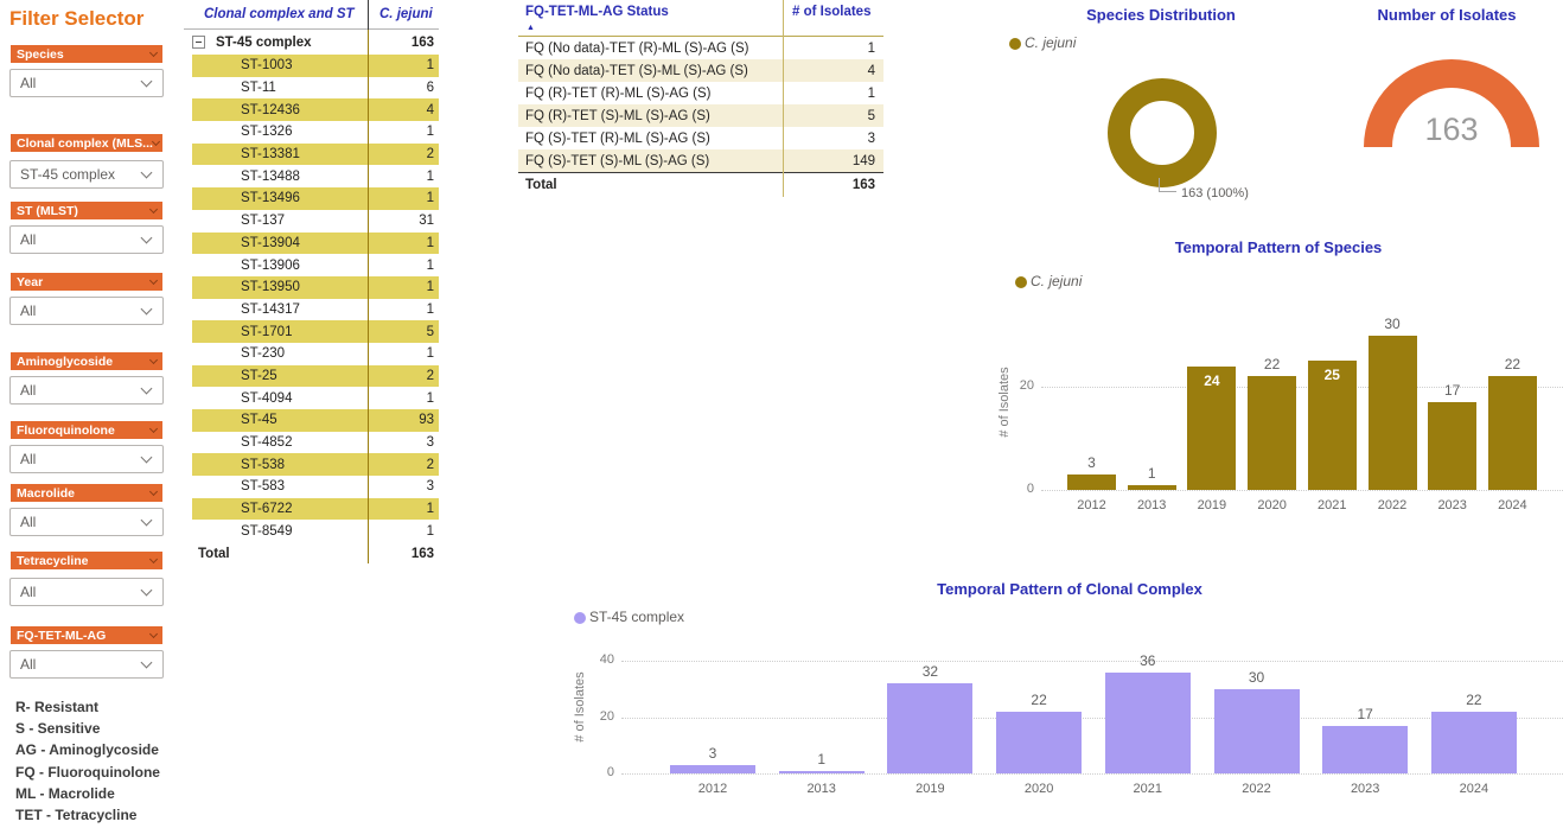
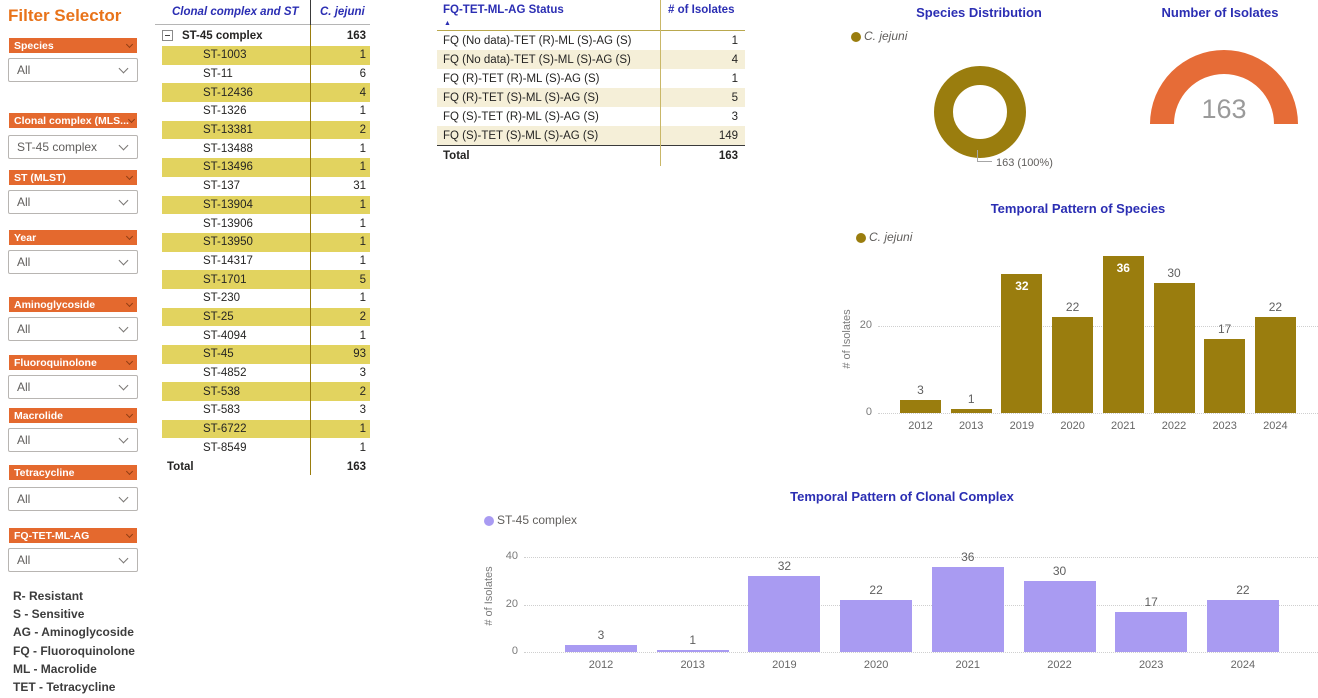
Temporal Pattern of Species/2019: 24 -> 32
Temporal Pattern of Species/2021: 25 -> 36
